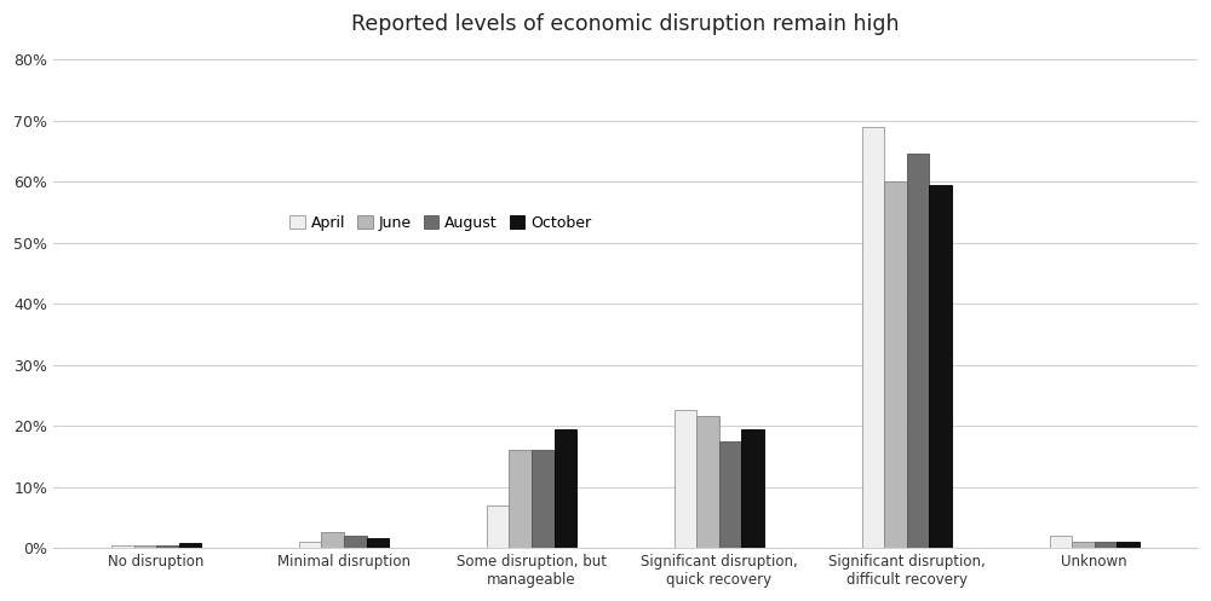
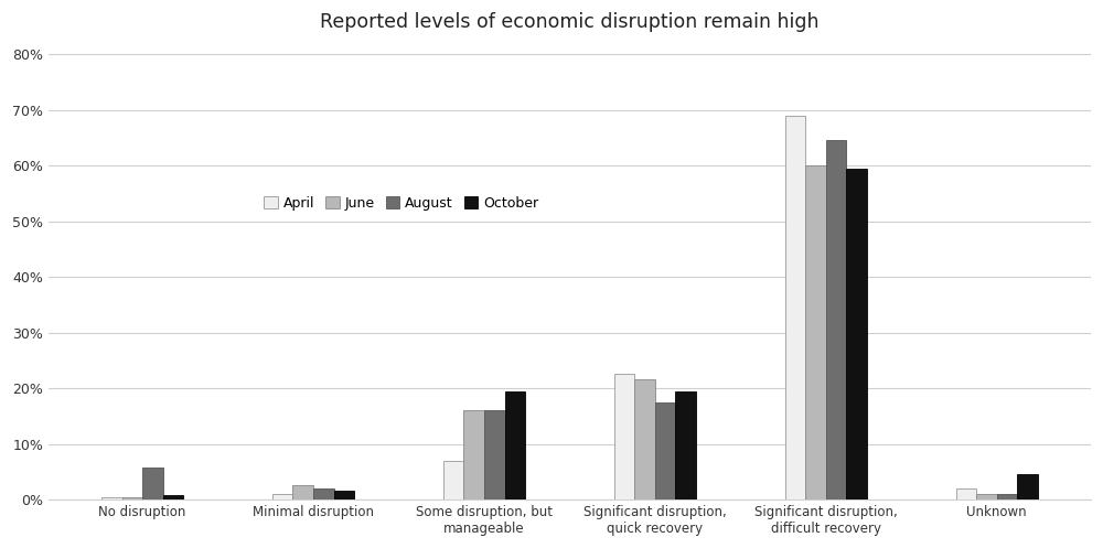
August/No disruption: 0.5% -> 5.8%
October/Unknown: 1.0% -> 4.6%
